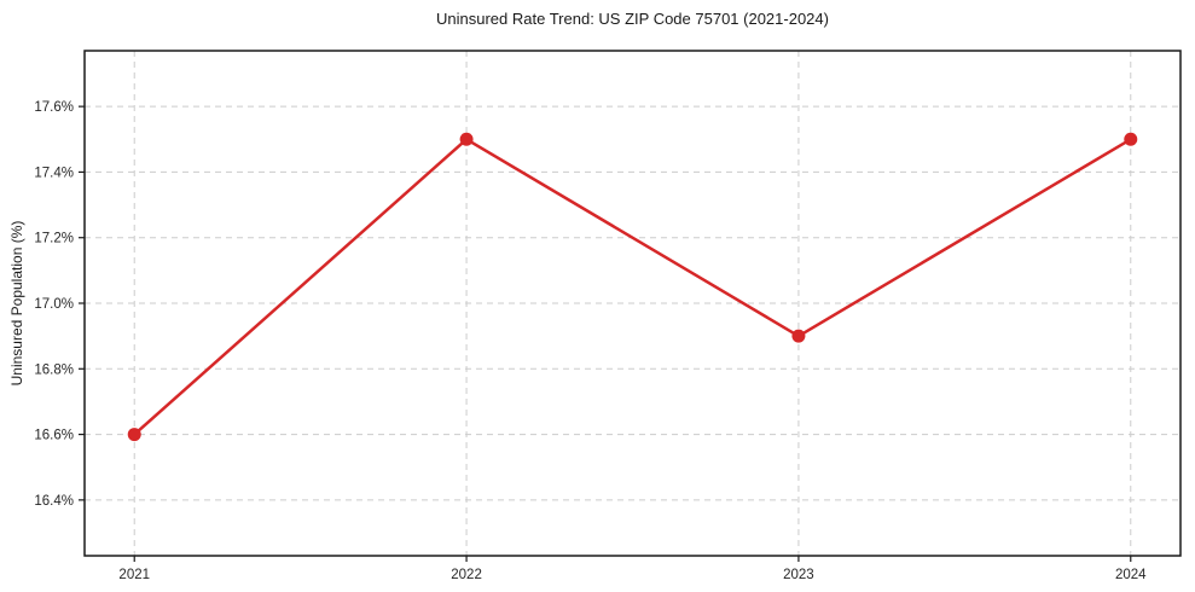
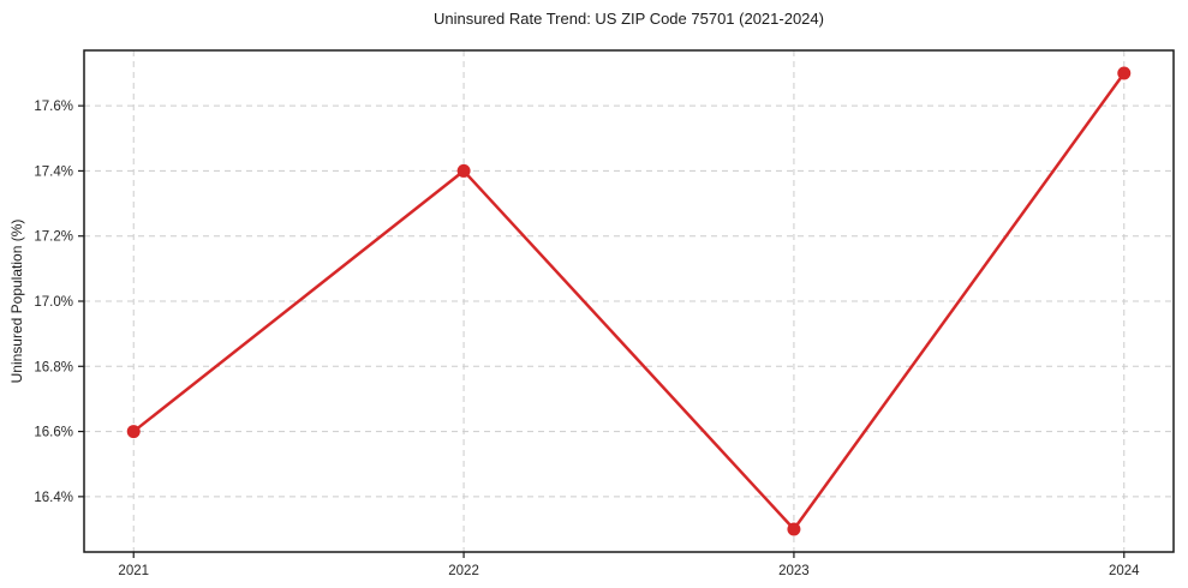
2022: 17.5% -> 17.4%
2023: 16.9% -> 16.3%
2024: 17.5% -> 17.7%
